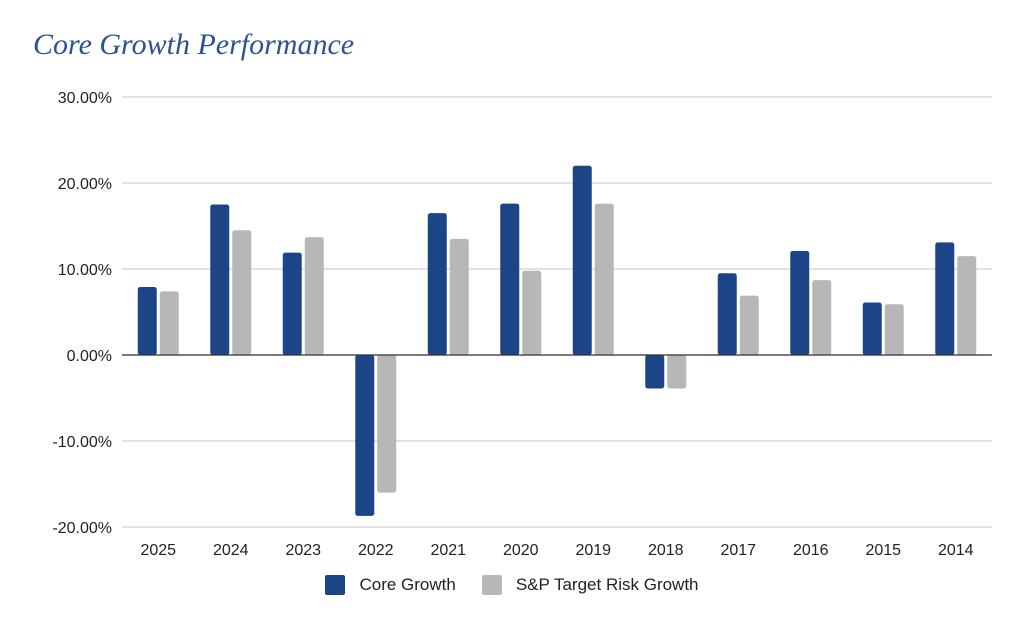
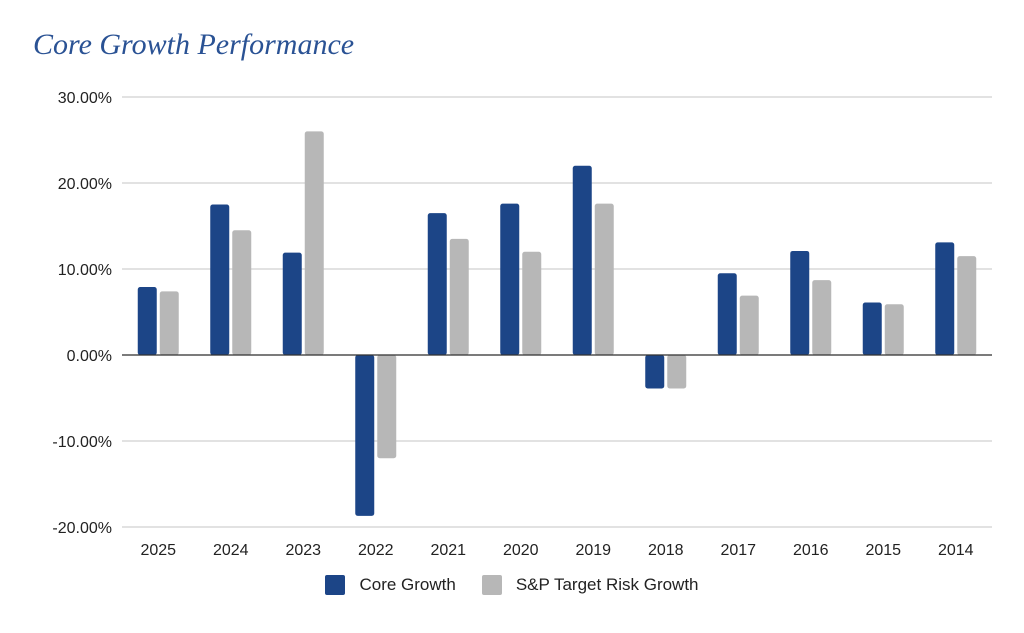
S&P Target Risk Growth/2023: 14% -> 26%
S&P Target Risk Growth/2022: -16% -> -12%
S&P Target Risk Growth/2020: 10% -> 12%
